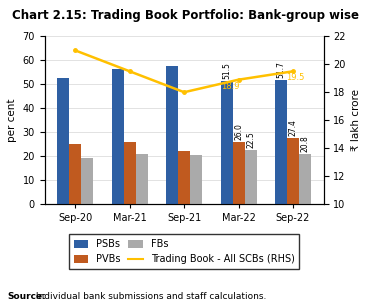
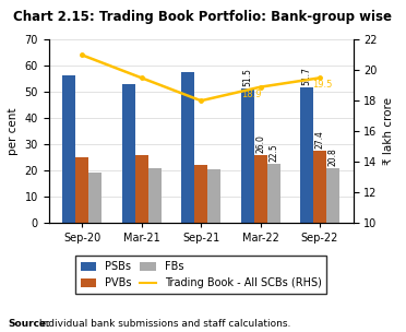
PSBs/Sep-20: 52.5 -> 56.5
PSBs/Mar-21: 56.5 -> 53.0
